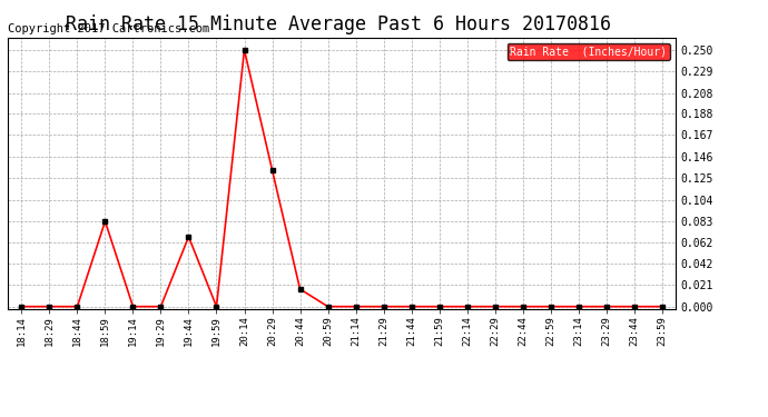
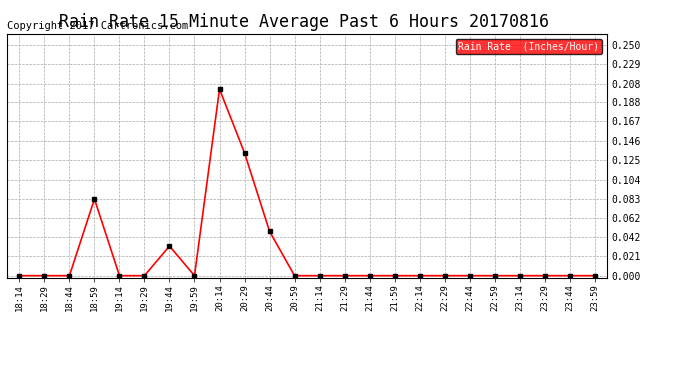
19:44: 0.068 -> 0.032
20:14: 0.250 -> 0.202
20:44: 0.017 -> 0.048
